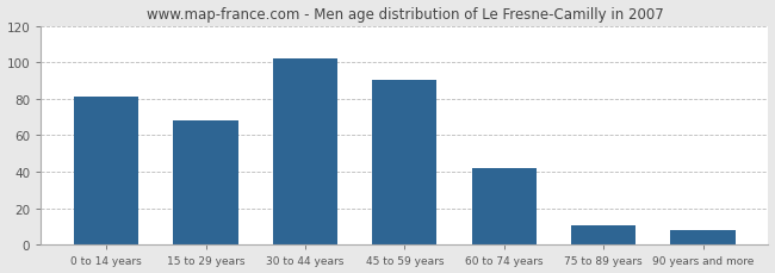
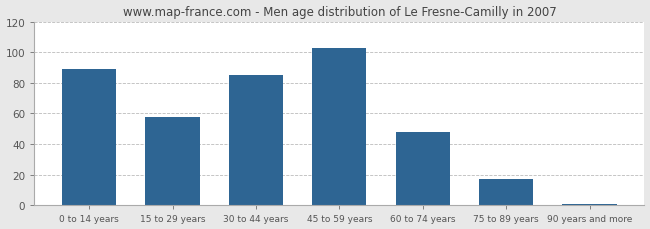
0 to 14 years: 81 -> 89
15 to 29 years: 68 -> 58
30 to 44 years: 102 -> 85
45 to 59 years: 90 -> 103
60 to 74 years: 42 -> 48
75 to 89 years: 11 -> 17
90 years and more: 8 -> 1
